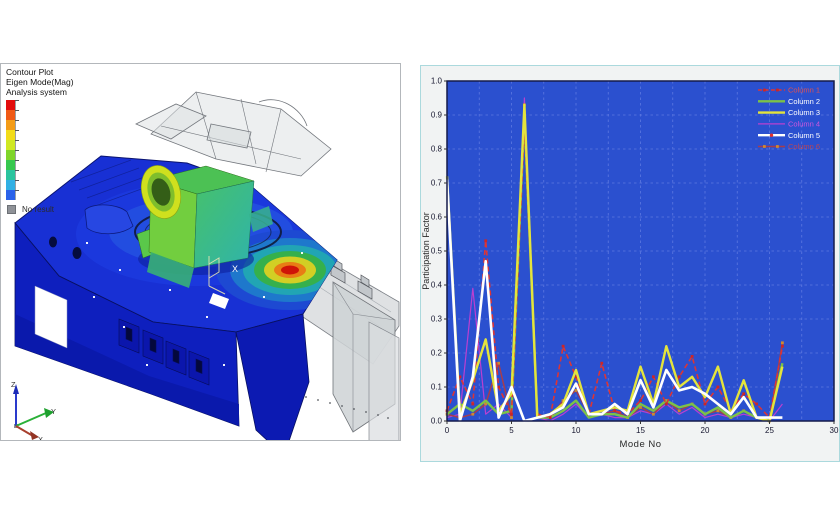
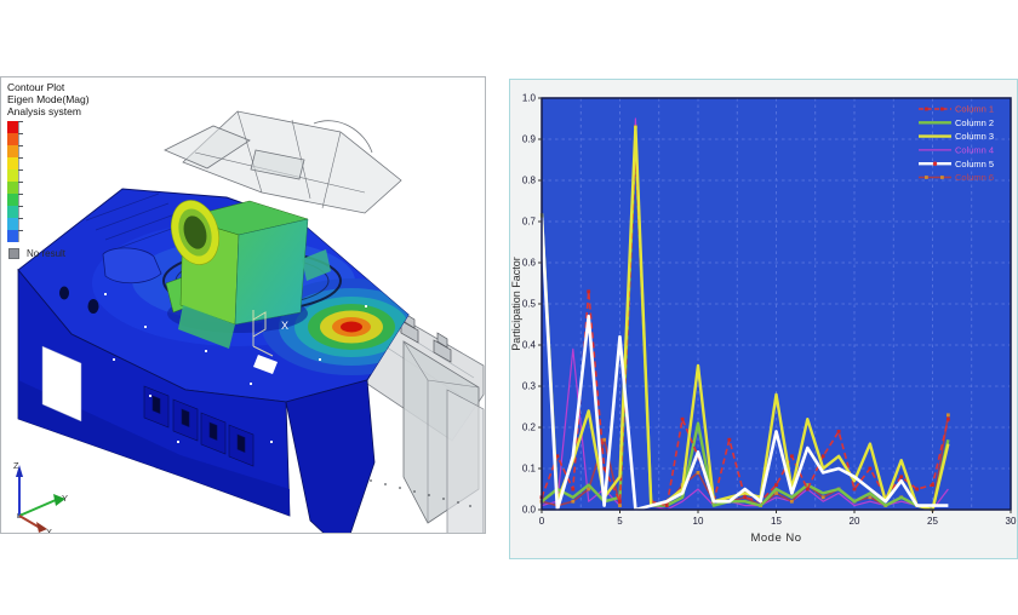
Column 5/5: 0.10 -> 0.42
Column 2/10: 0.06 -> 0.21
Column 3/10: 0.15 -> 0.35
Column 5/10: 0.11 -> 0.14
Column 3/15: 0.16 -> 0.28
Column 5/15: 0.12 -> 0.19
Column 1/25: 0.01 -> 0.06
